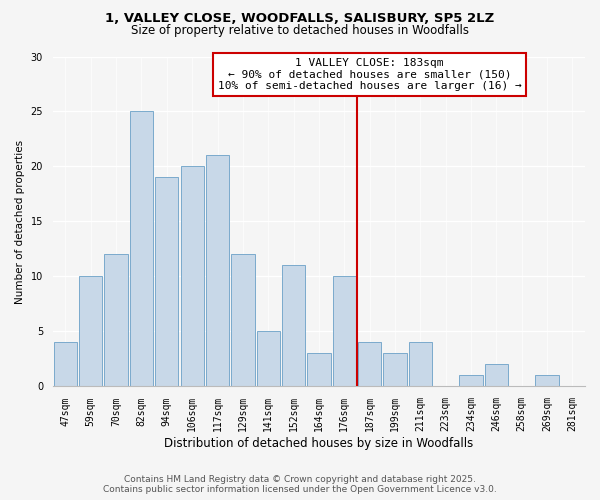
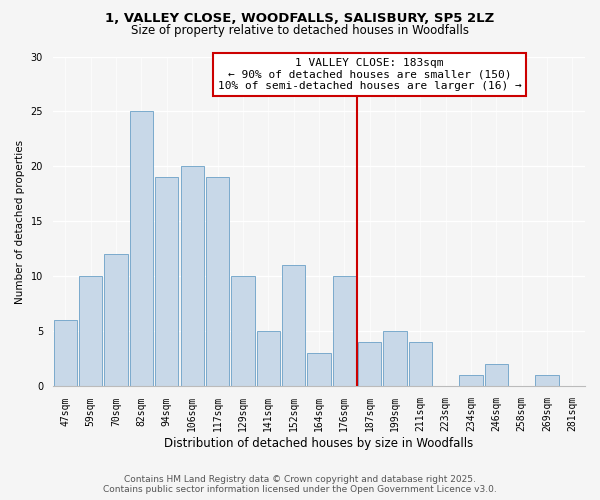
47sqm: 4 -> 6
117sqm: 21 -> 19
129sqm: 12 -> 10
199sqm: 3 -> 5
